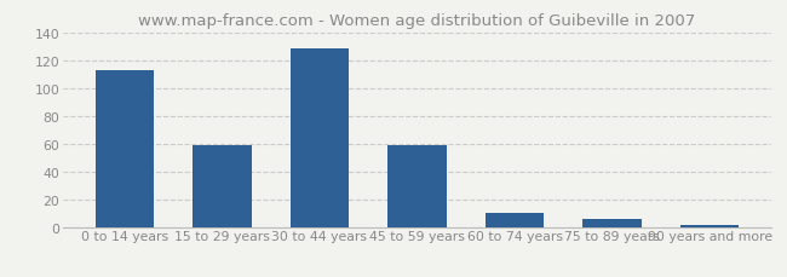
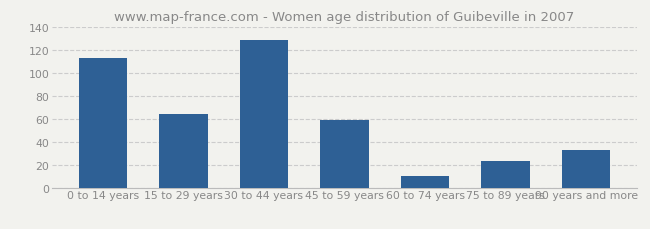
15 to 29 years: 59 -> 64
75 to 89 years: 6 -> 23
90 years and more: 1 -> 33
